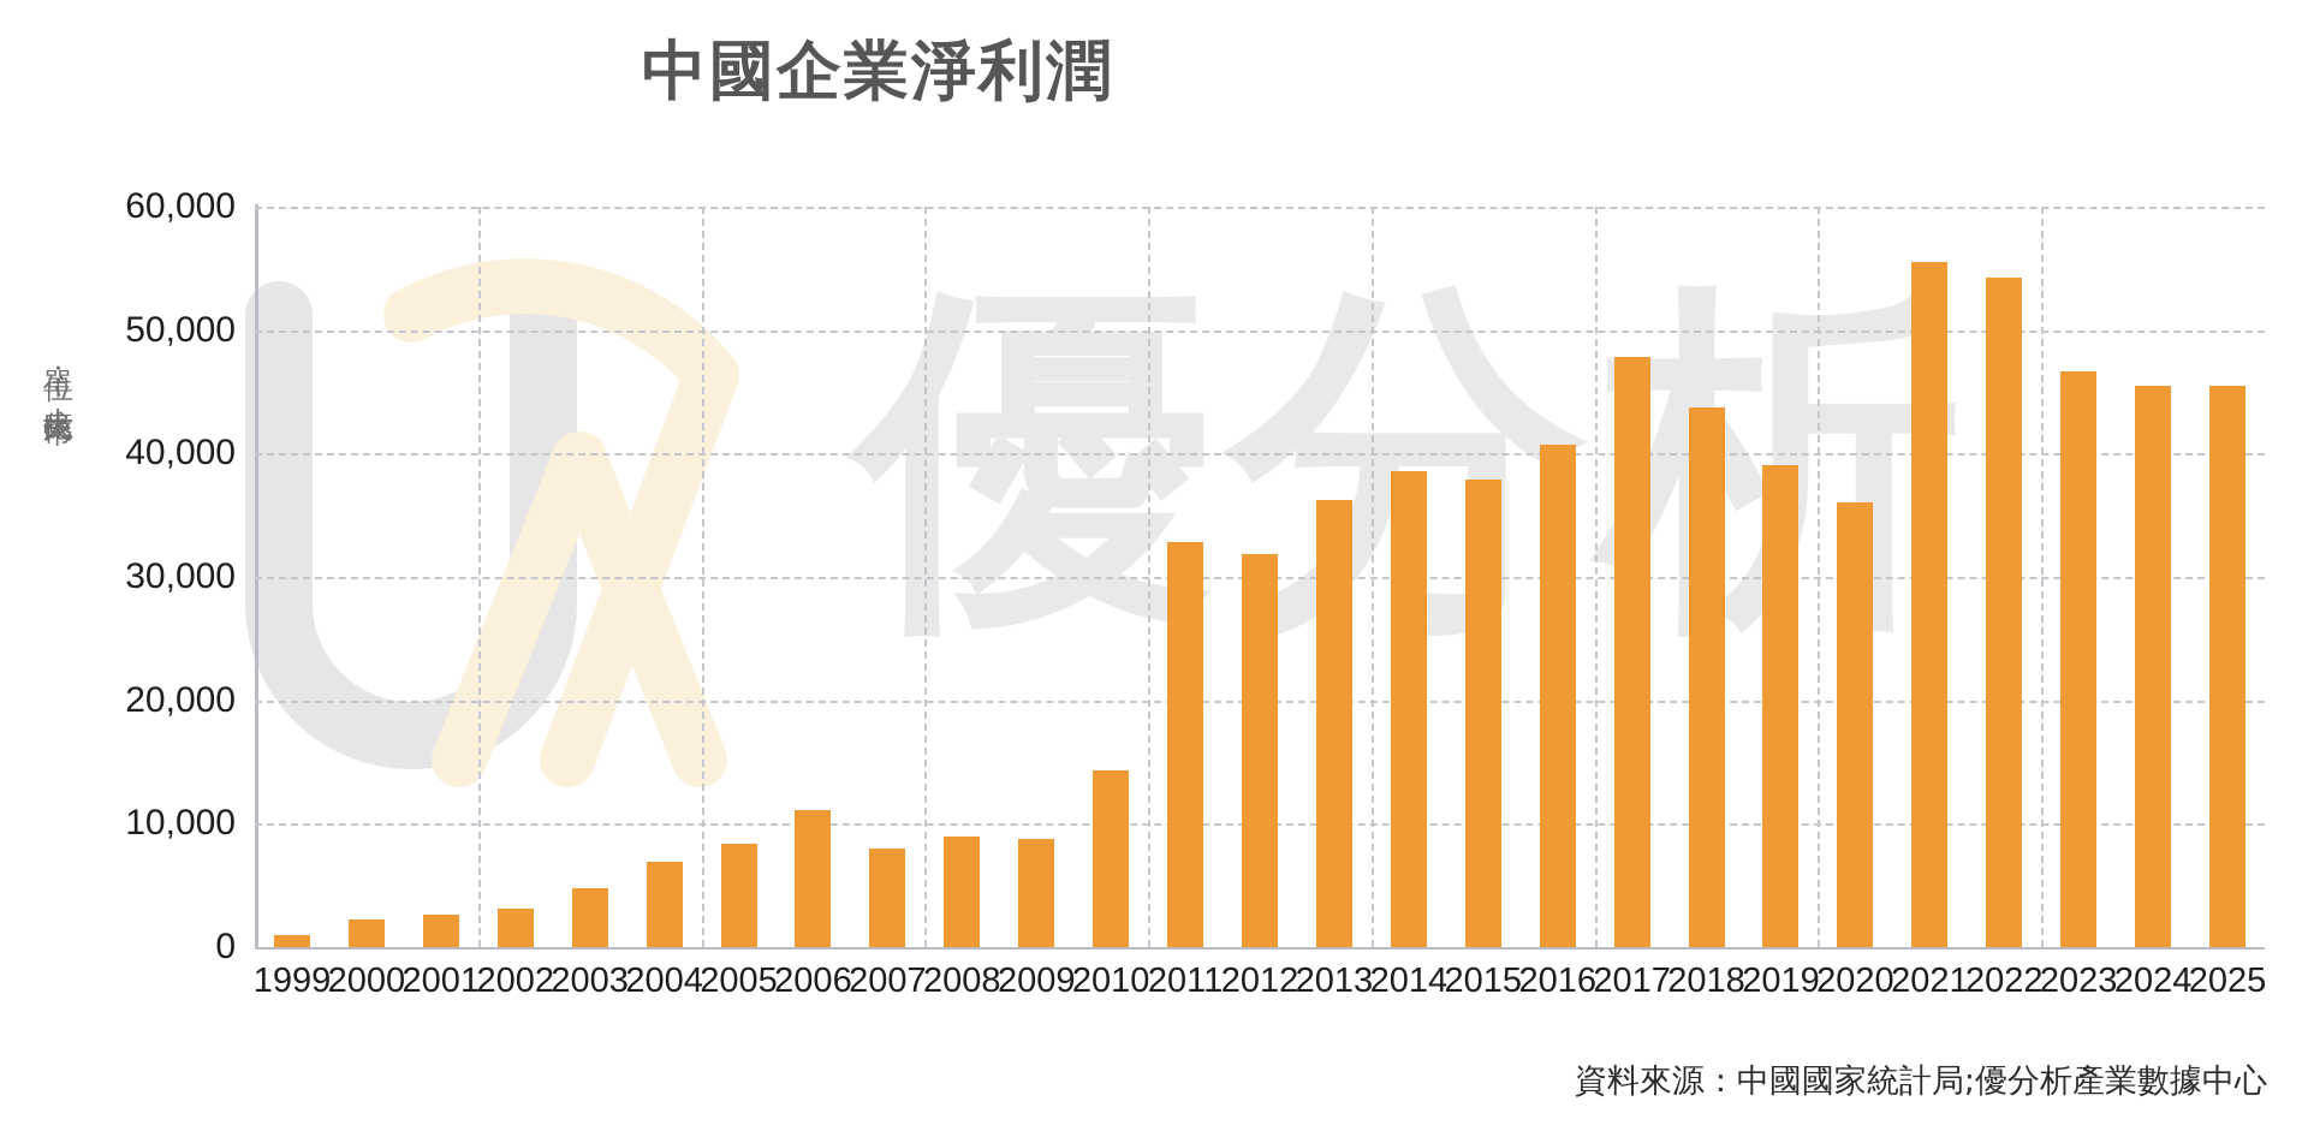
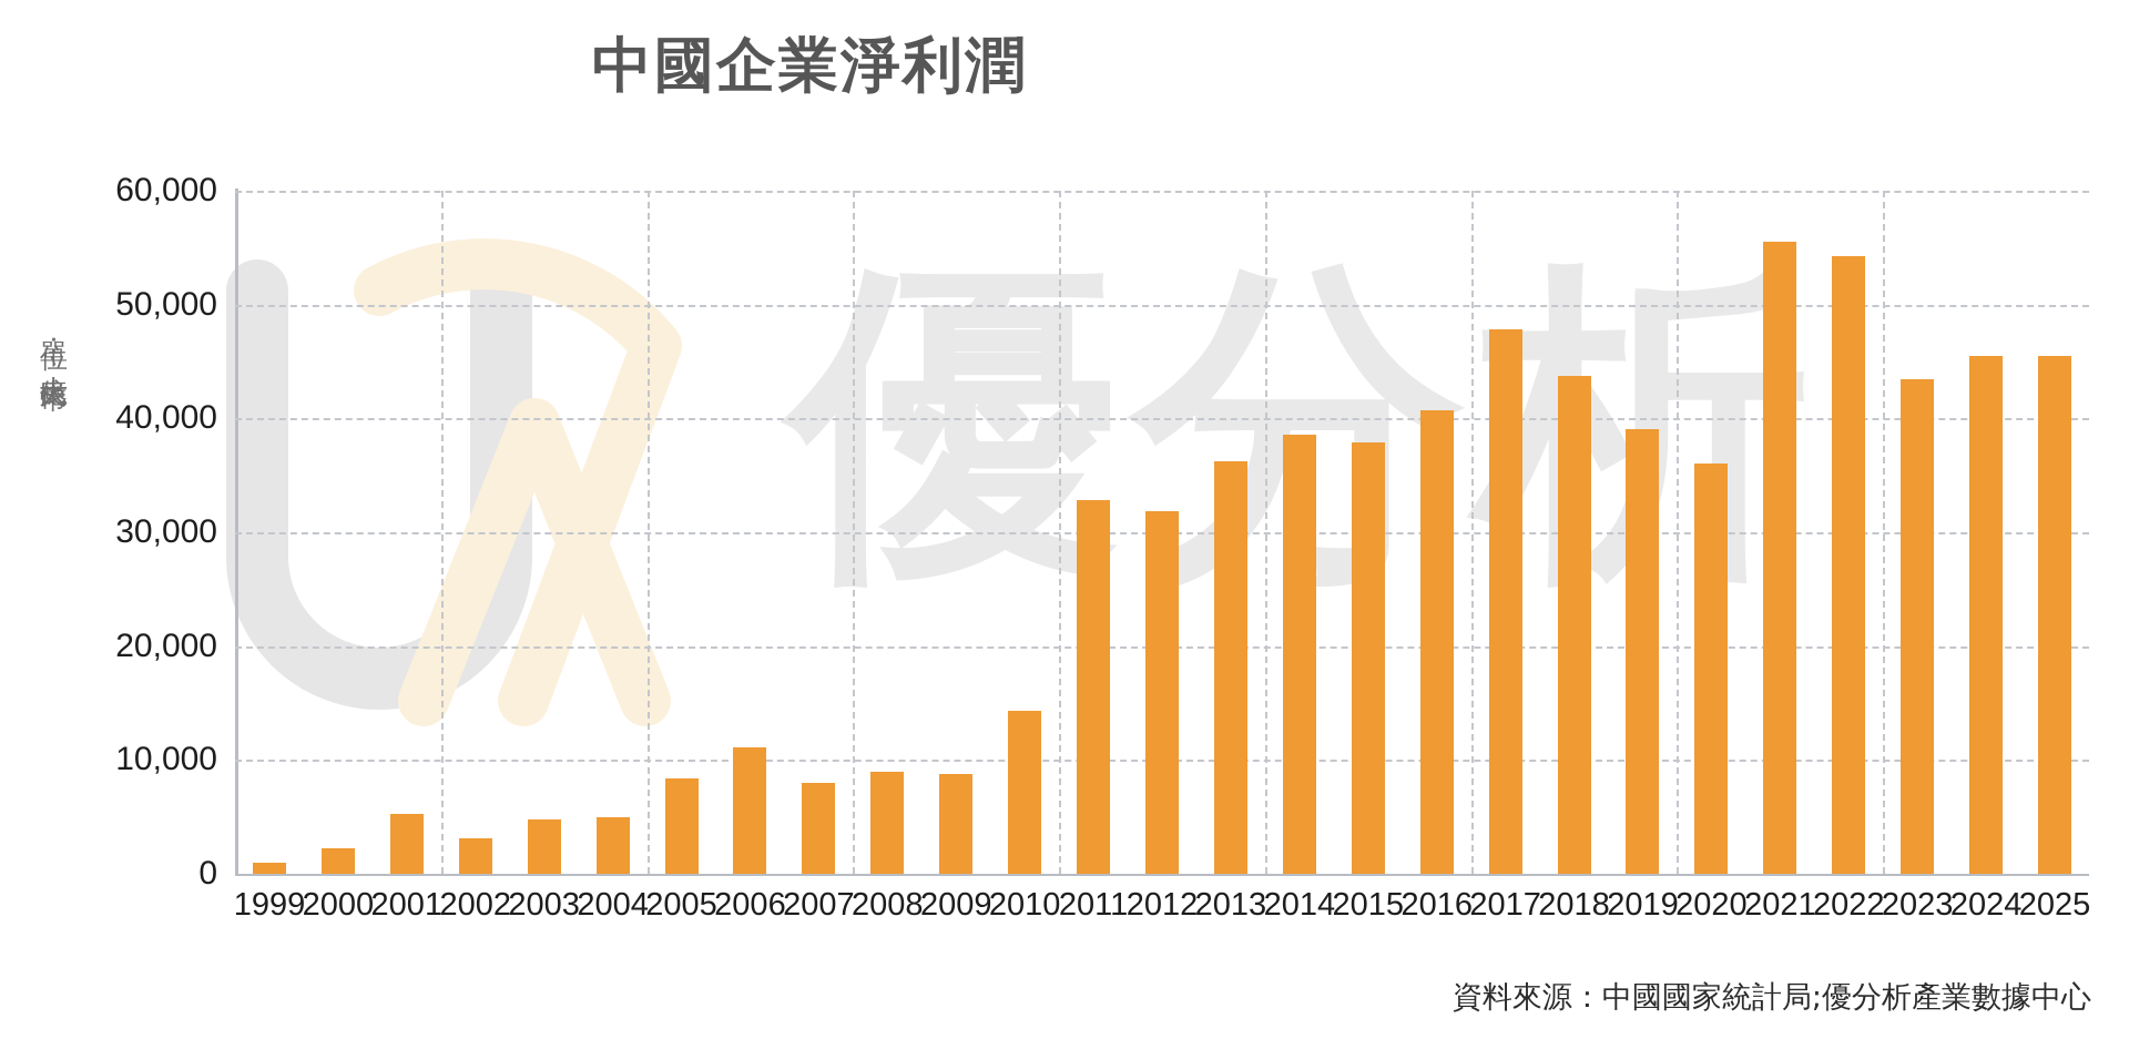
2001: 2600 -> 5300
2004: 6900 -> 5000
2023: 46700 -> 43400
